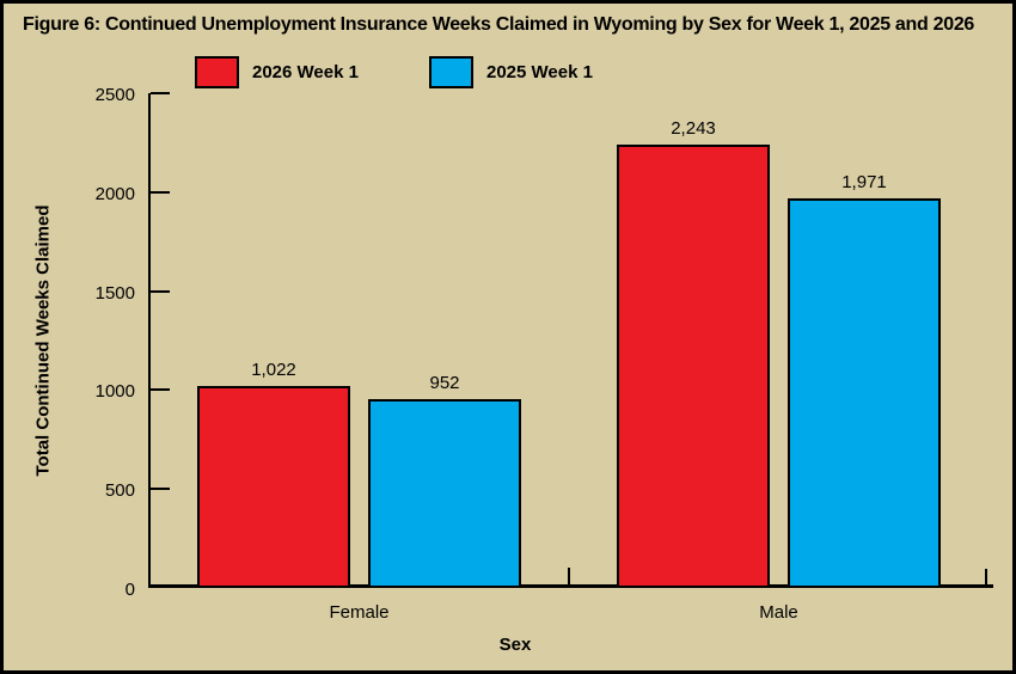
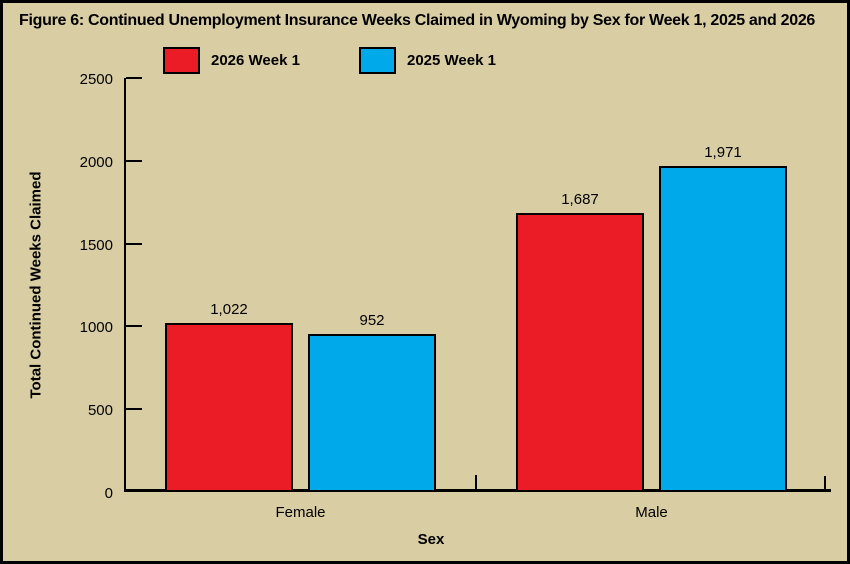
2026 Week 1/Male: 2,243 -> 1,687
